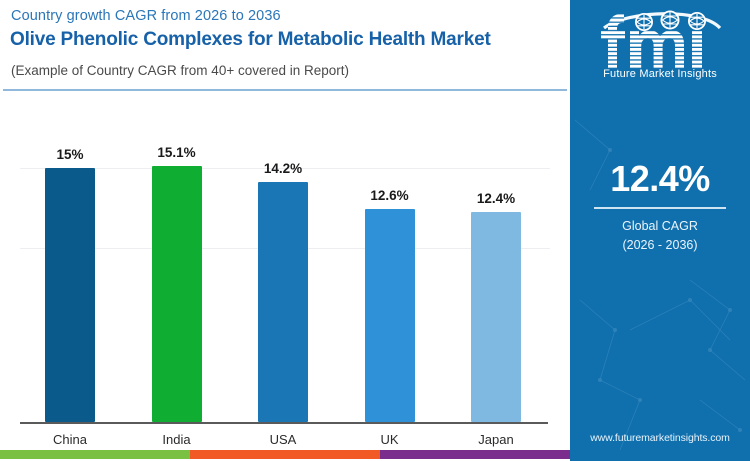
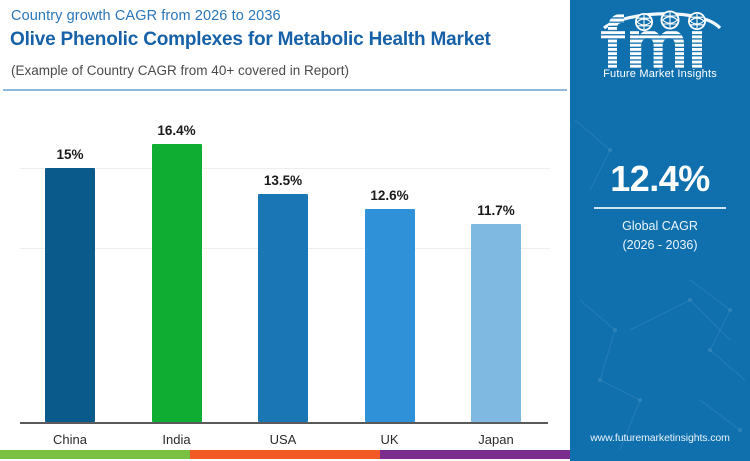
India: 15.1% -> 16.4%
USA: 14.2% -> 13.5%
Japan: 12.4% -> 11.7%
